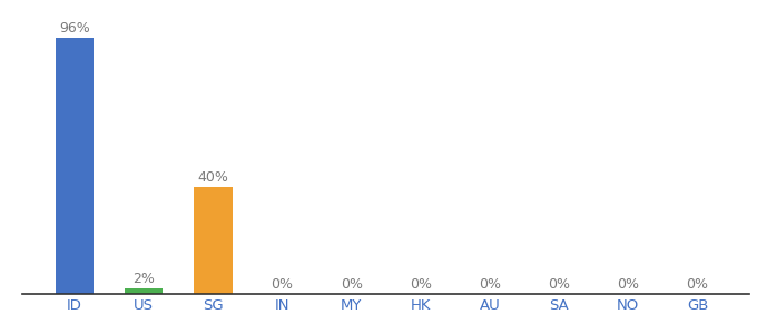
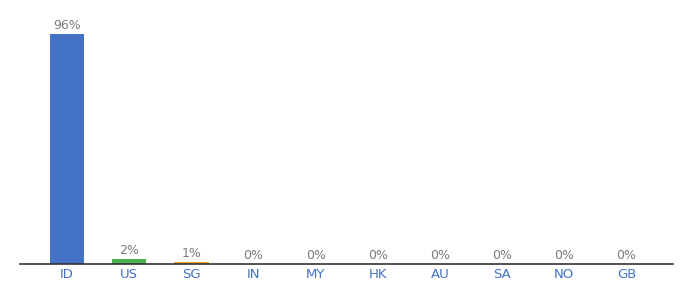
SG: 40% -> 1%
